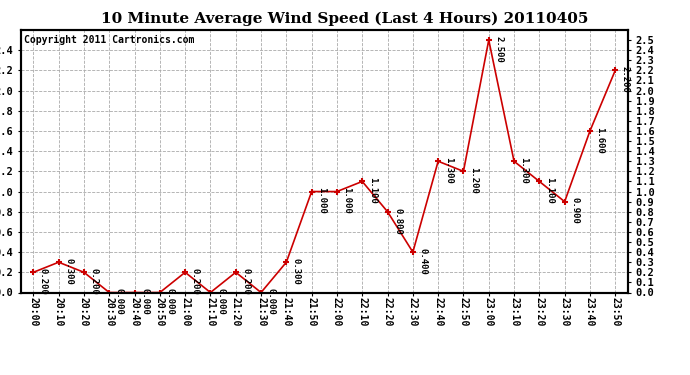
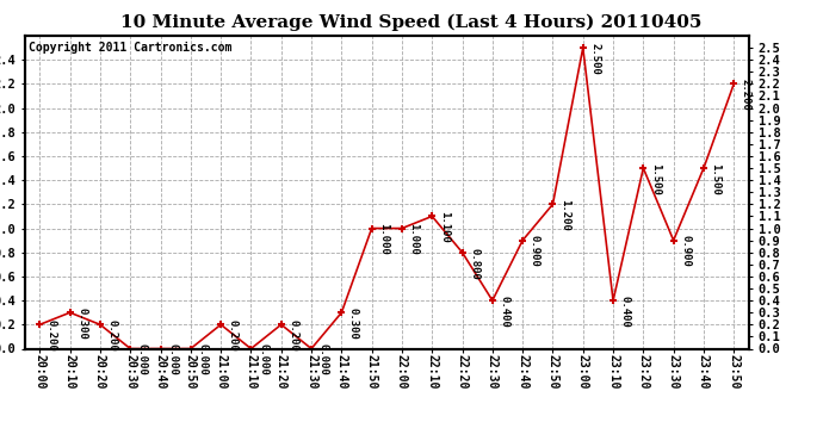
22:40: 1.300 -> 0.900
23:10: 1.300 -> 0.400
23:20: 1.100 -> 1.500
23:40: 1.600 -> 1.500
